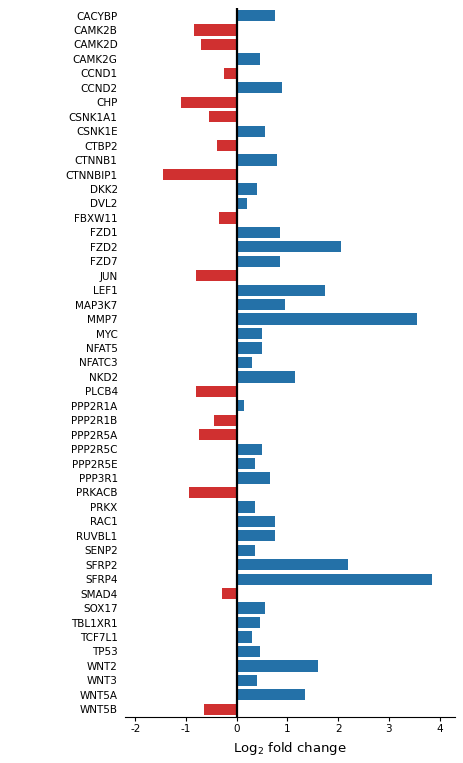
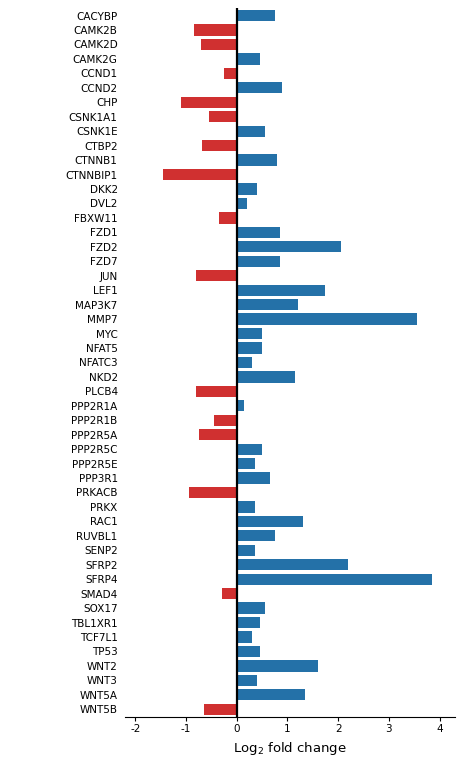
CTBP2: -0.40 -> -0.68
MAP3K7: 0.95 -> 1.20
RAC1: 0.75 -> 1.30
